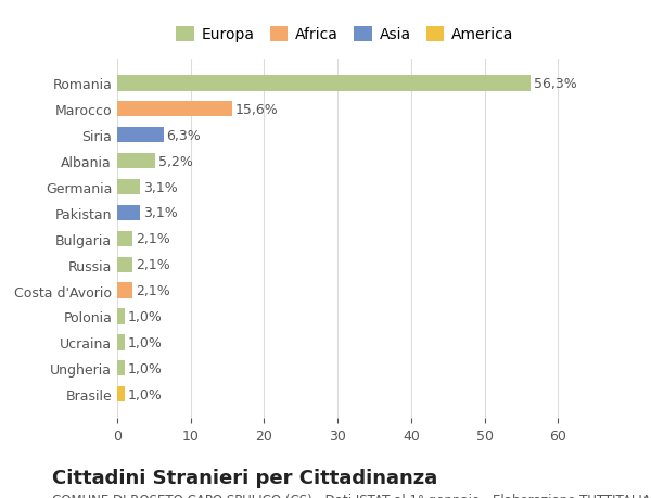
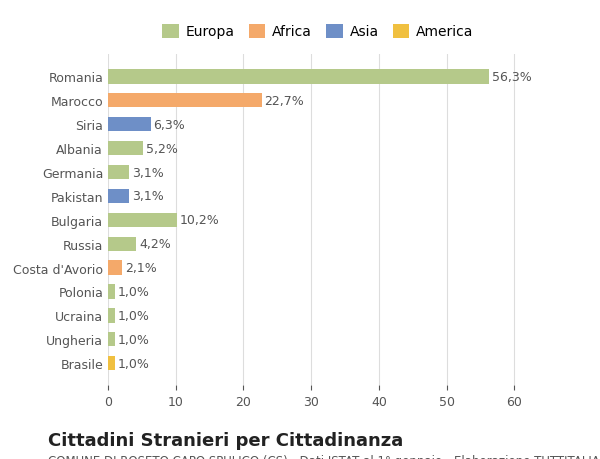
Marocco: 15,6% -> 22,7%
Bulgaria: 2,1% -> 10,2%
Russia: 2,1% -> 4,2%
